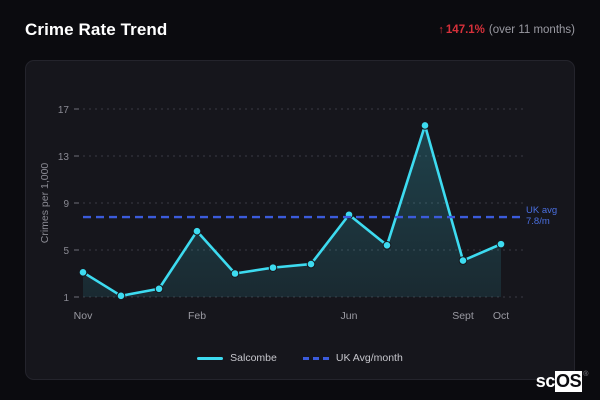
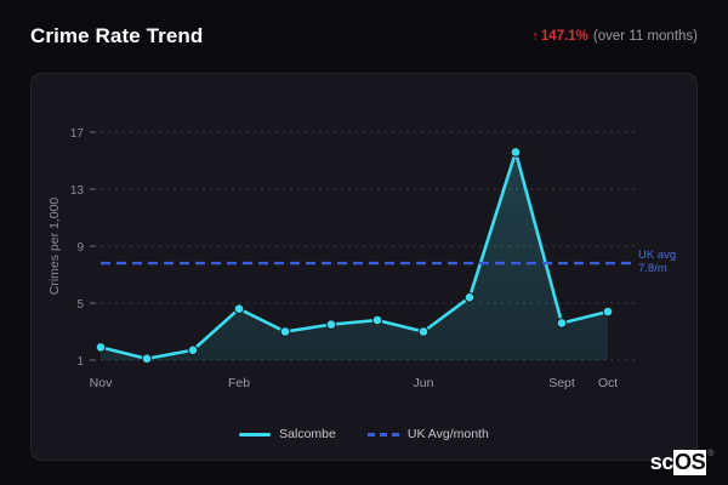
Nov: 3.1 -> 1.9
Feb: 6.6 -> 4.6
Jun: 8.0 -> 3.0
Sept: 4.1 -> 3.6
Oct: 5.5 -> 4.4
